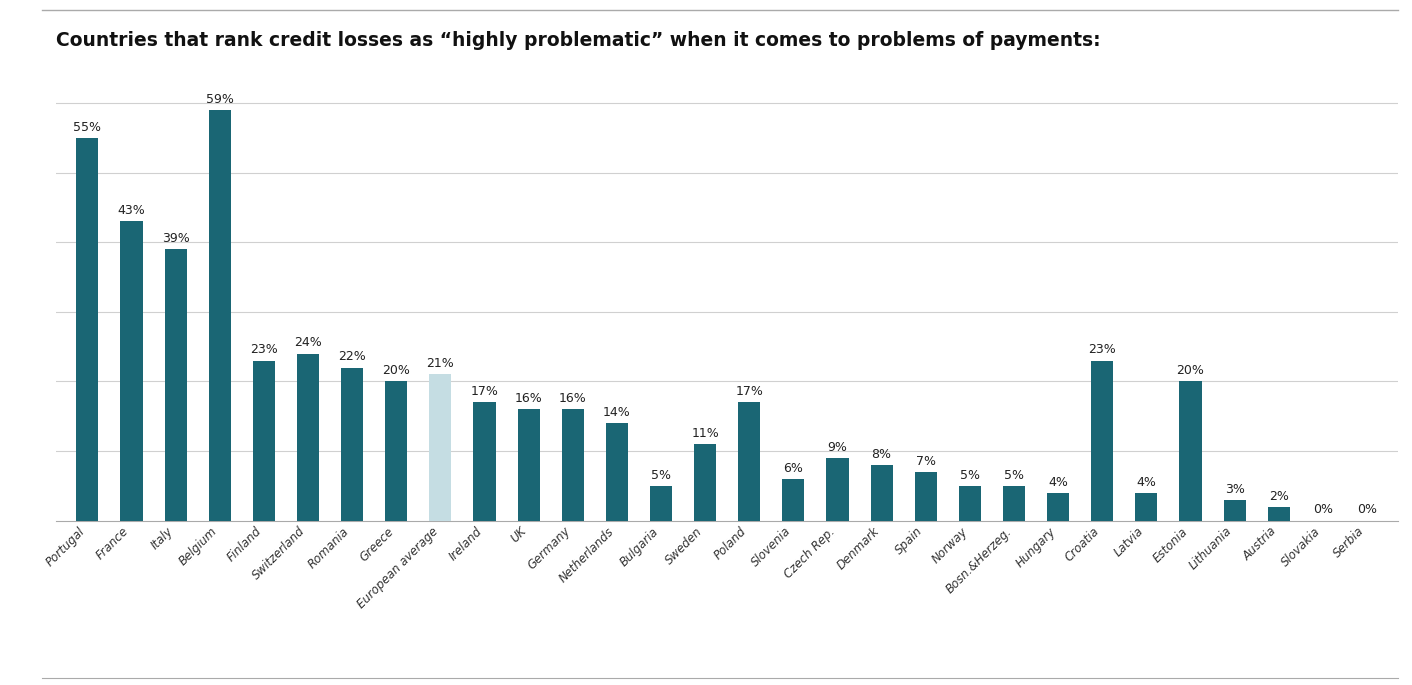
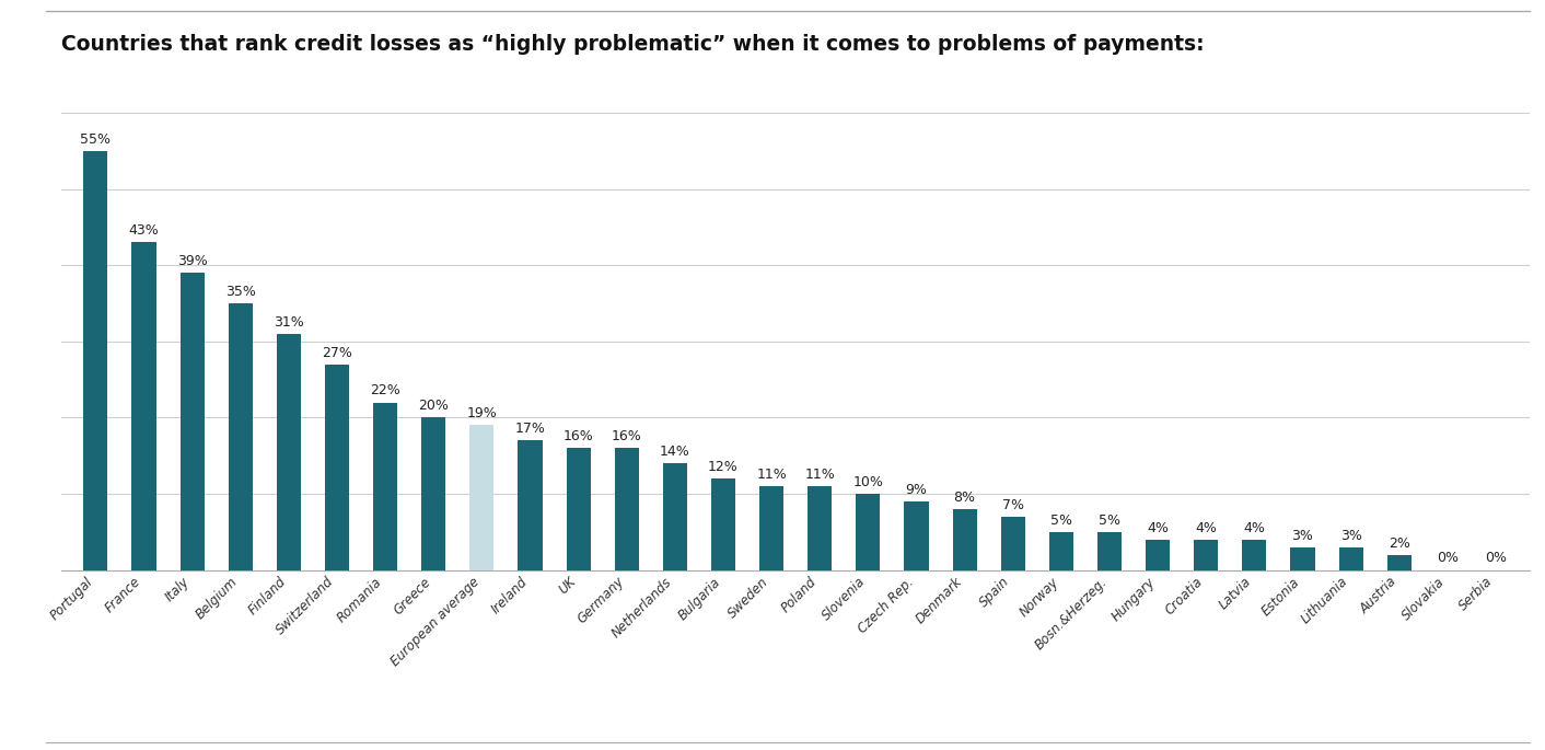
Belgium: 59% -> 35%
Finland: 23% -> 31%
Switzerland: 24% -> 27%
European average: 21% -> 19%
Bulgaria: 5% -> 12%
Poland: 17% -> 11%
Slovenia: 6% -> 10%
Croatia: 23% -> 4%
Estonia: 20% -> 3%
